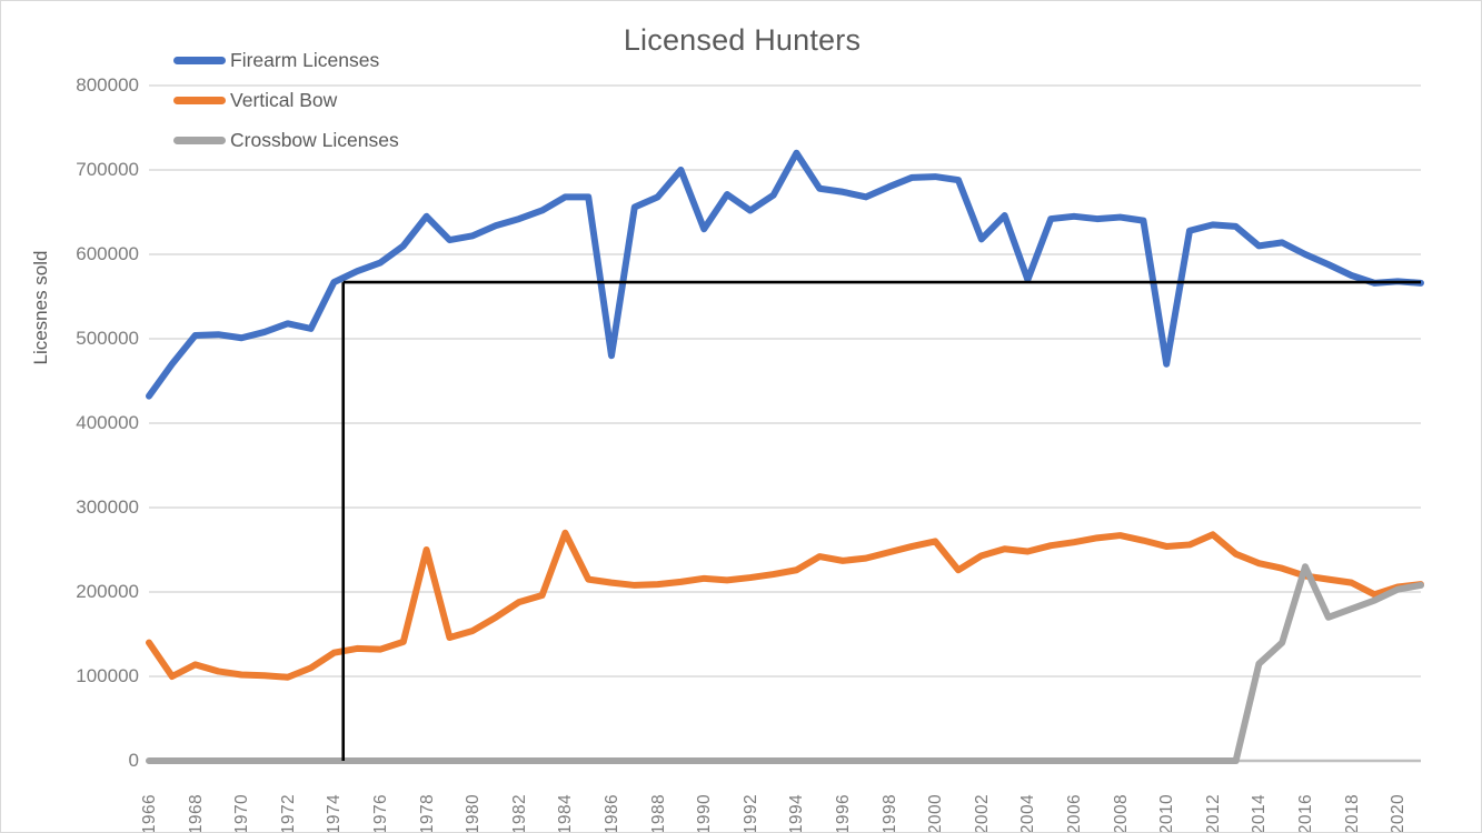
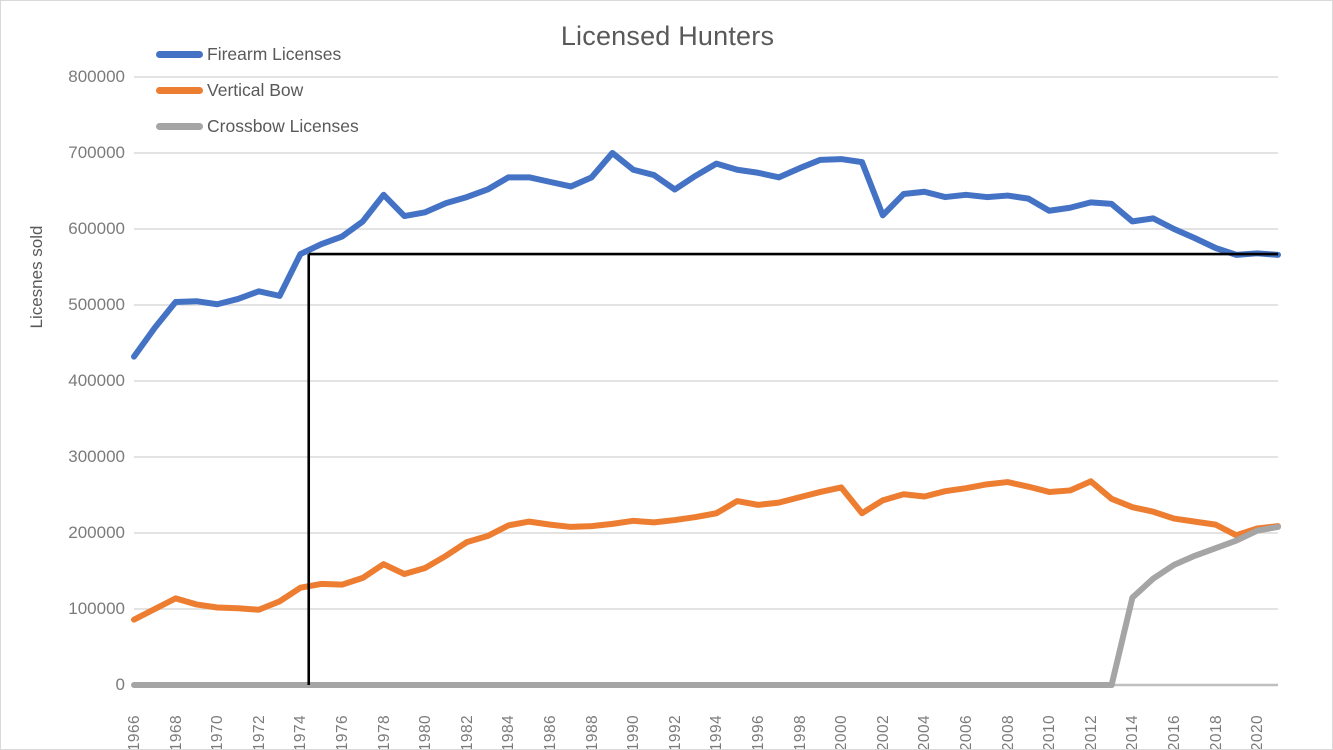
Vertical Bow/1966: 140000 -> 90000
Vertical Bow/1978: 250000 -> 160000
Vertical Bow/1984: 270000 -> 210000
Firearm Licenses/1986: 480000 -> 660000
Firearm Licenses/1990: 630000 -> 680000
Firearm Licenses/1994: 720000 -> 690000
Firearm Licenses/2004: 570000 -> 650000
Firearm Licenses/2010: 470000 -> 620000
Crossbow Licenses/2016: 230000 -> 160000
